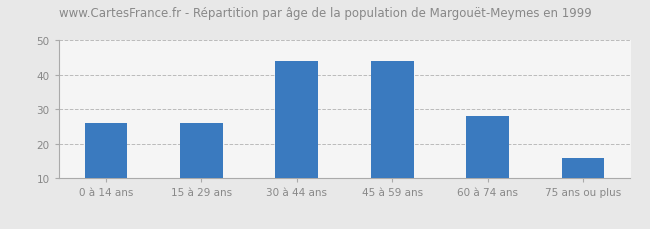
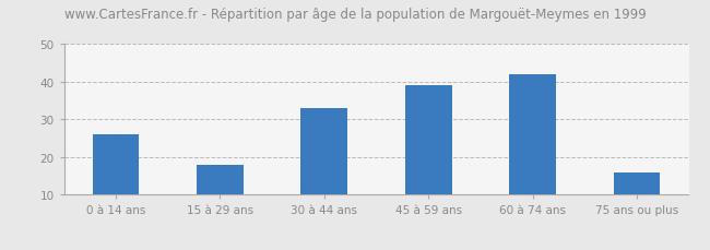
15 à 29 ans: 26 -> 18
30 à 44 ans: 44 -> 33
45 à 59 ans: 44 -> 39
60 à 74 ans: 28 -> 42
